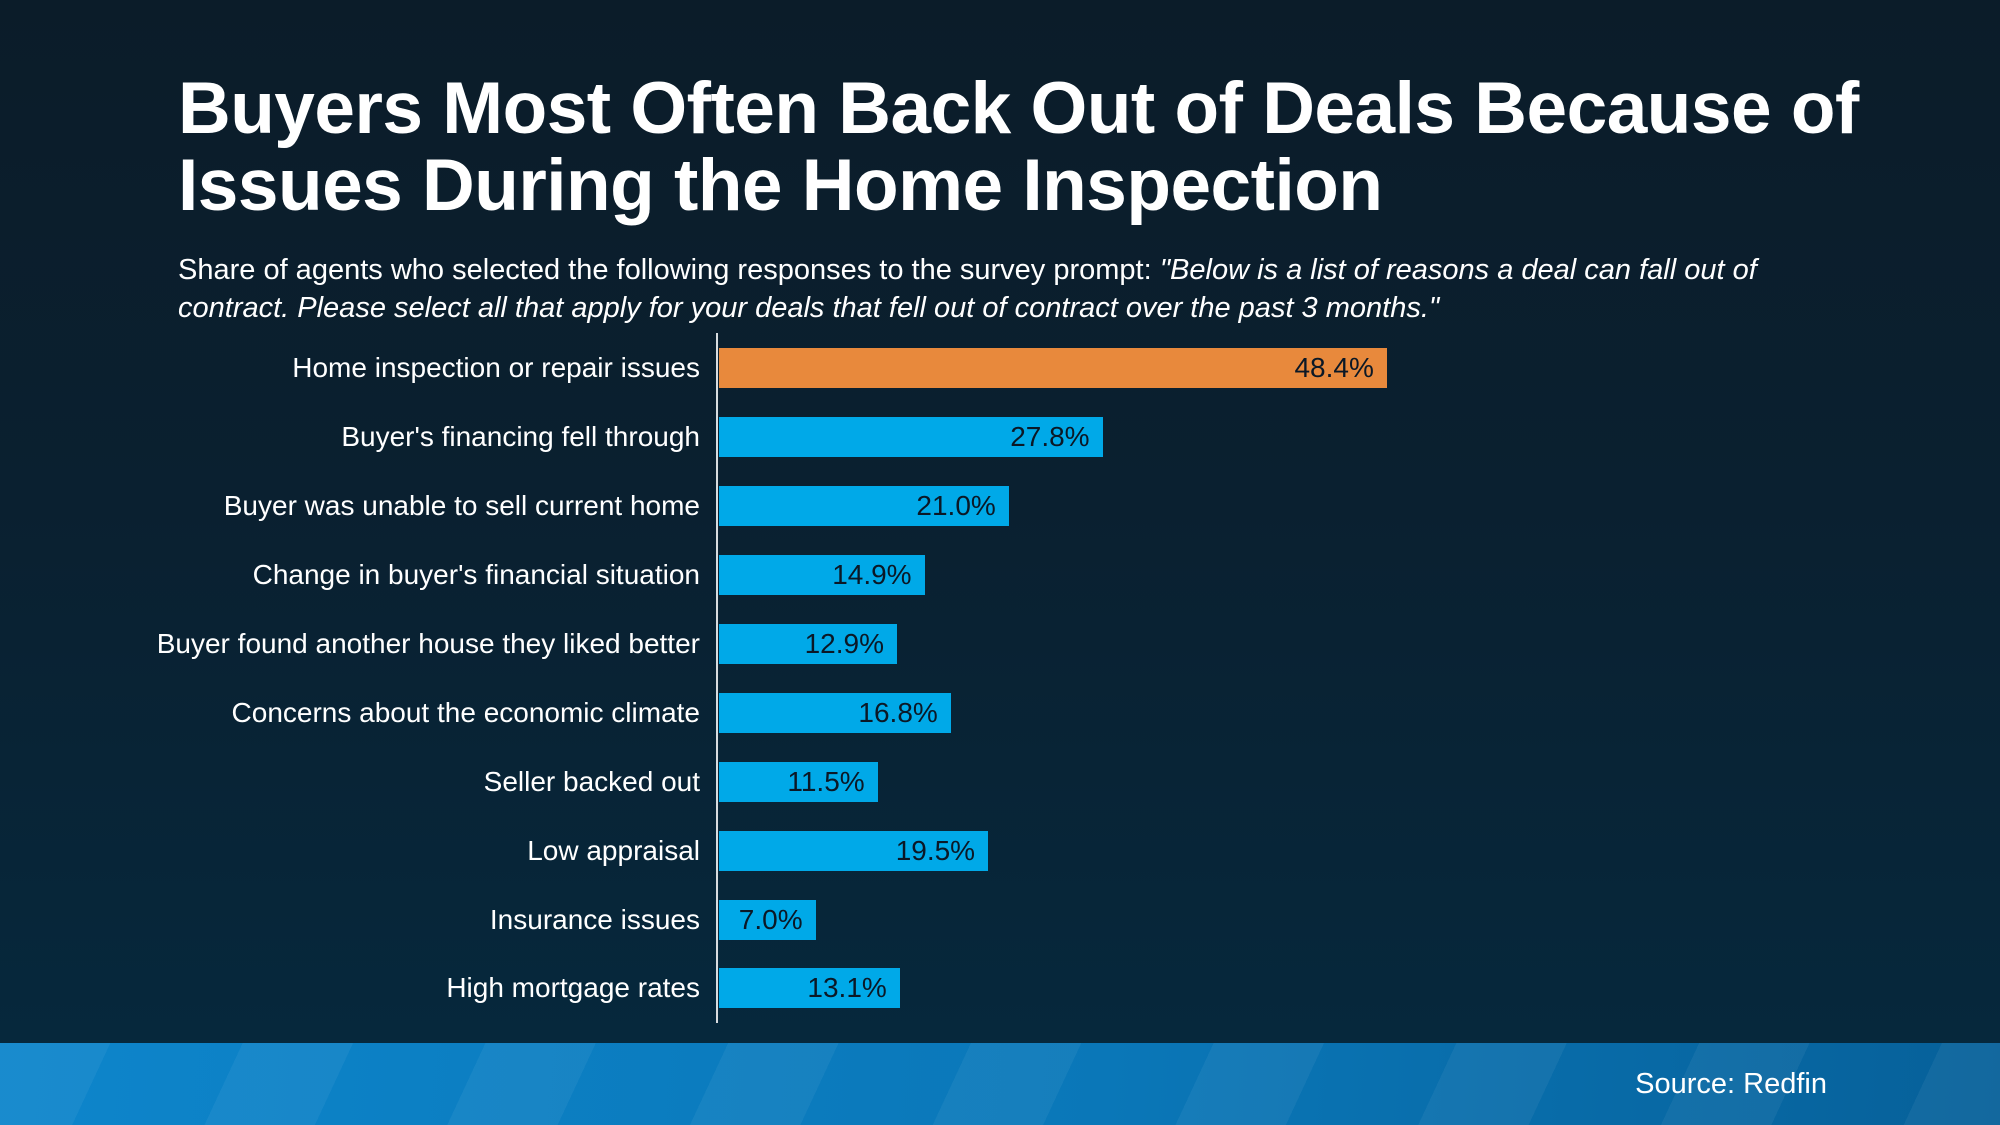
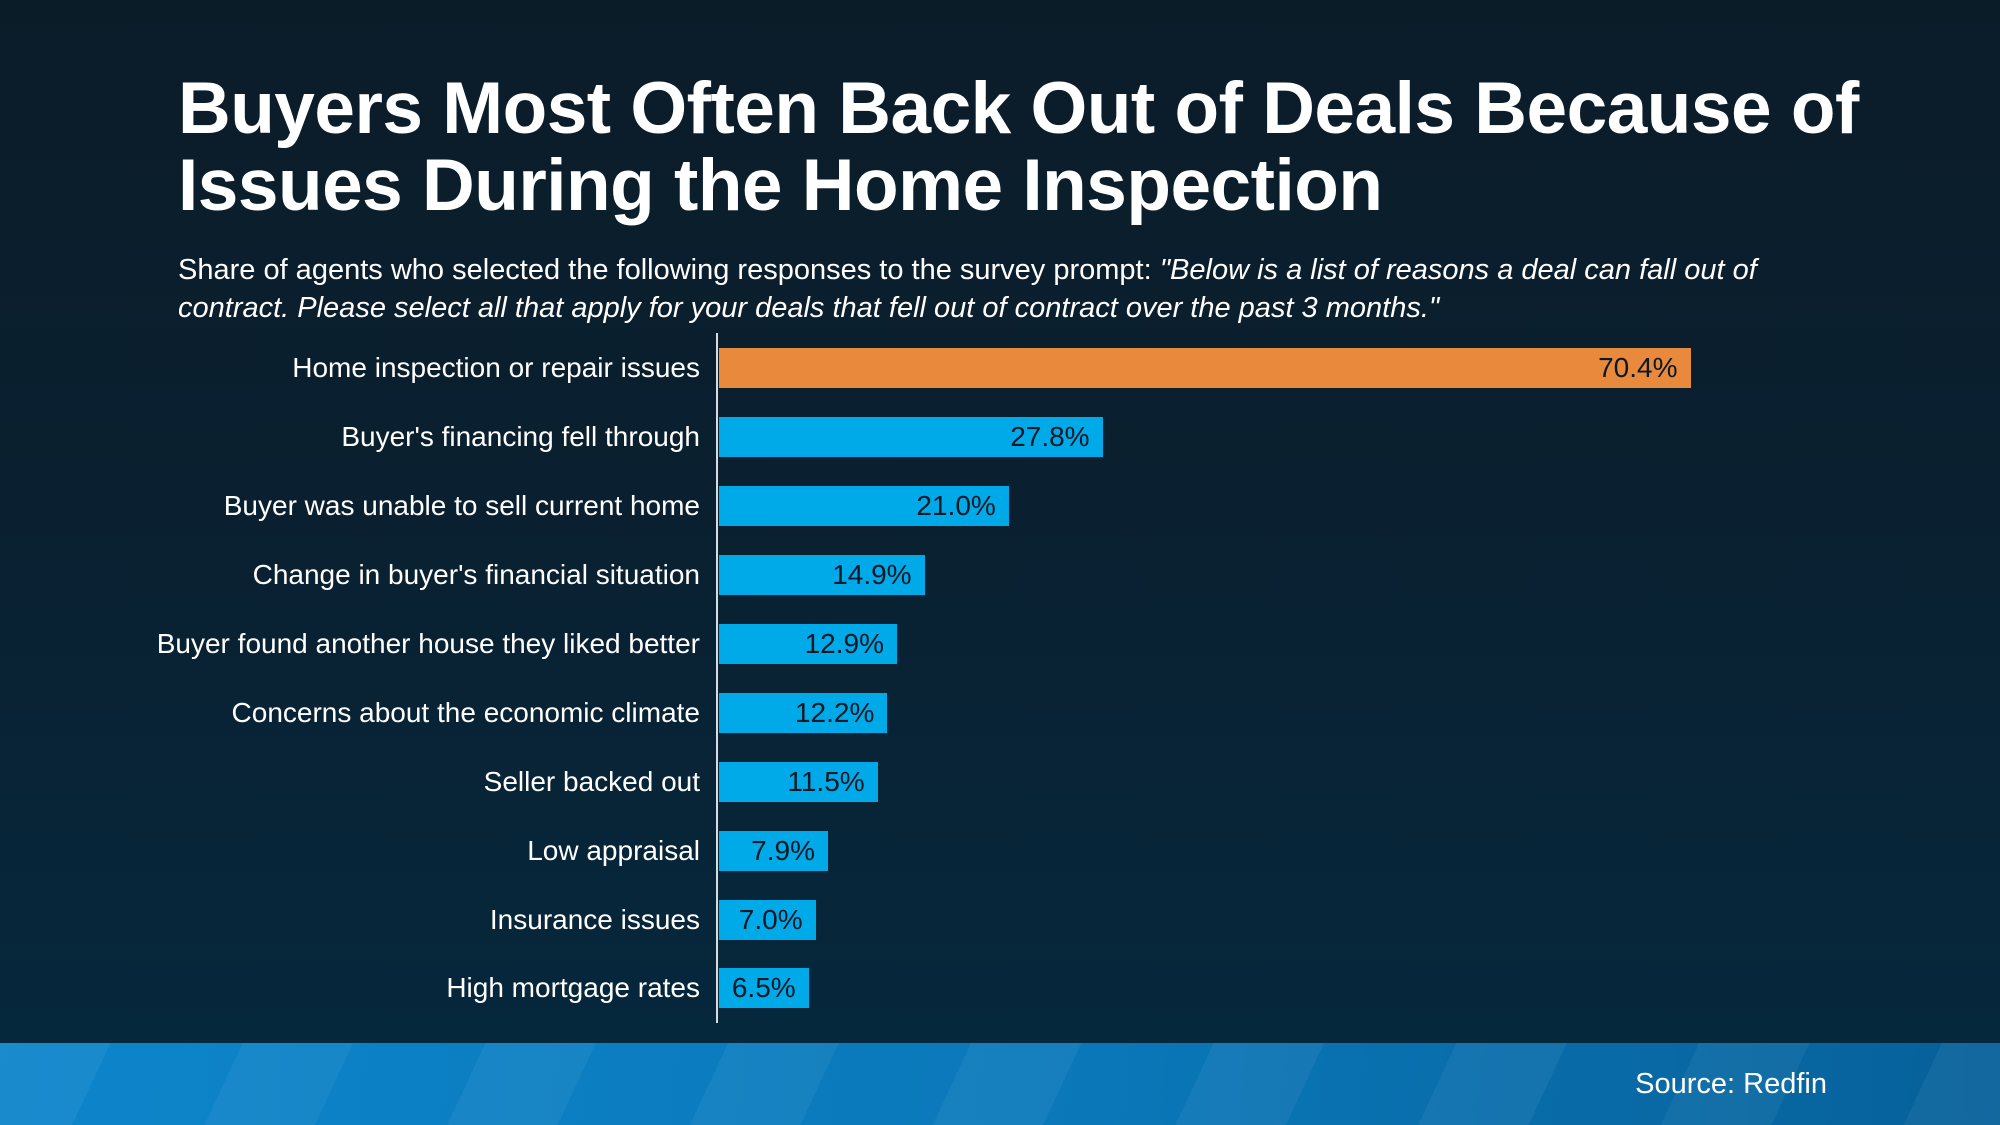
Home inspection or repair issues: 48.4% -> 70.4%
Concerns about the economic climate: 16.8% -> 12.2%
Low appraisal: 19.5% -> 7.9%
High mortgage rates: 13.1% -> 6.5%
